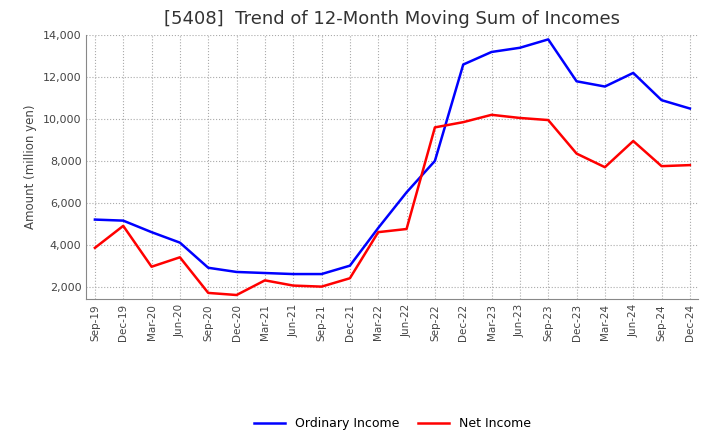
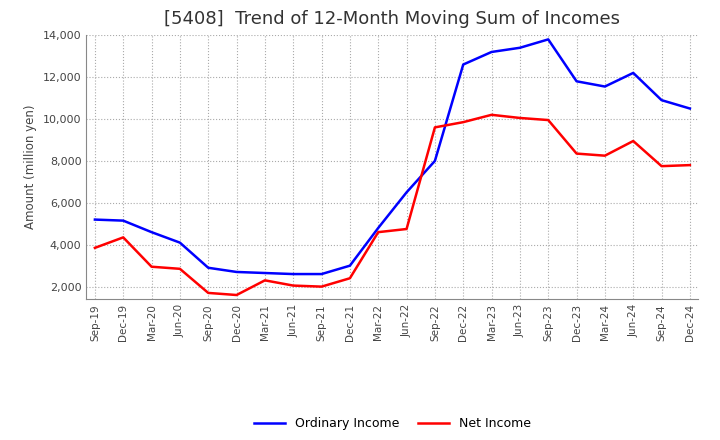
Net Income/Dec-19: 4,900 -> 4,350
Net Income/Jun-20: 3,400 -> 2,850
Net Income/Mar-24: 7,700 -> 8,250
